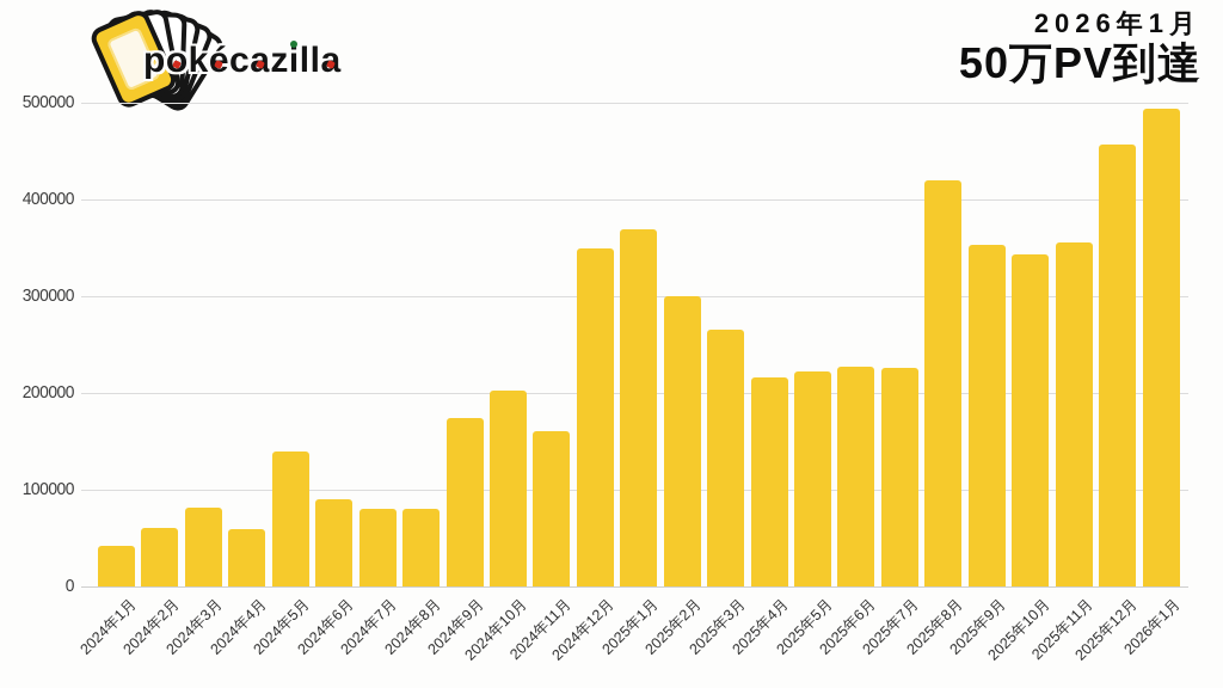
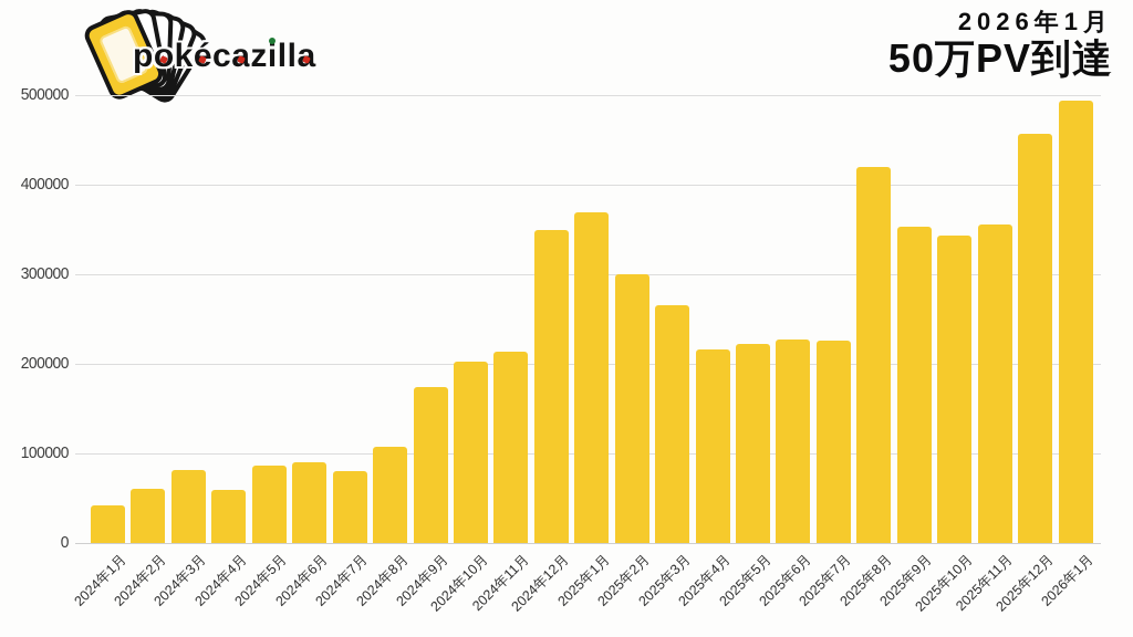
2024年5月: 140000 -> 90000
2024年8月: 80000 -> 110000
2024年11月: 160000 -> 210000
